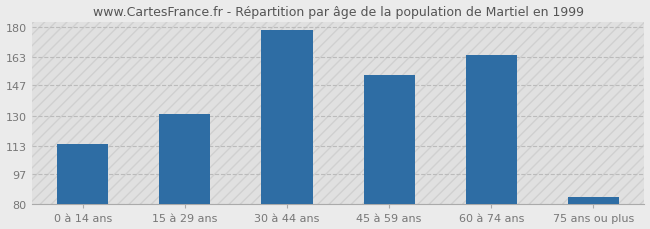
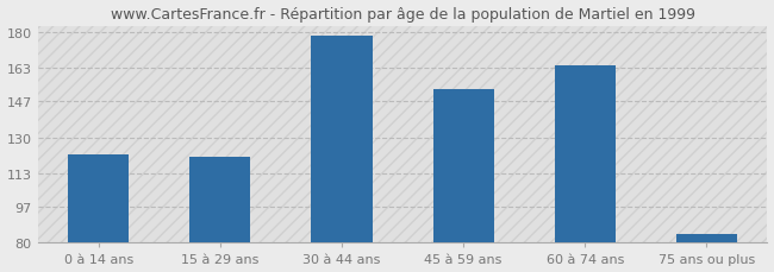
0 à 14 ans: 114 -> 122
15 à 29 ans: 131 -> 121
